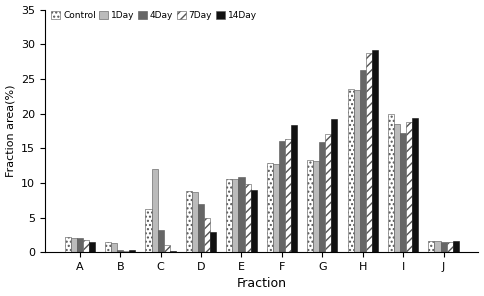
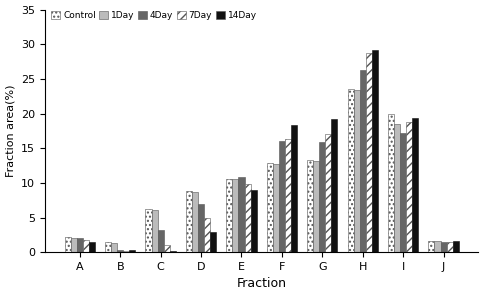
1Day/C: 12.0 -> 6.1
